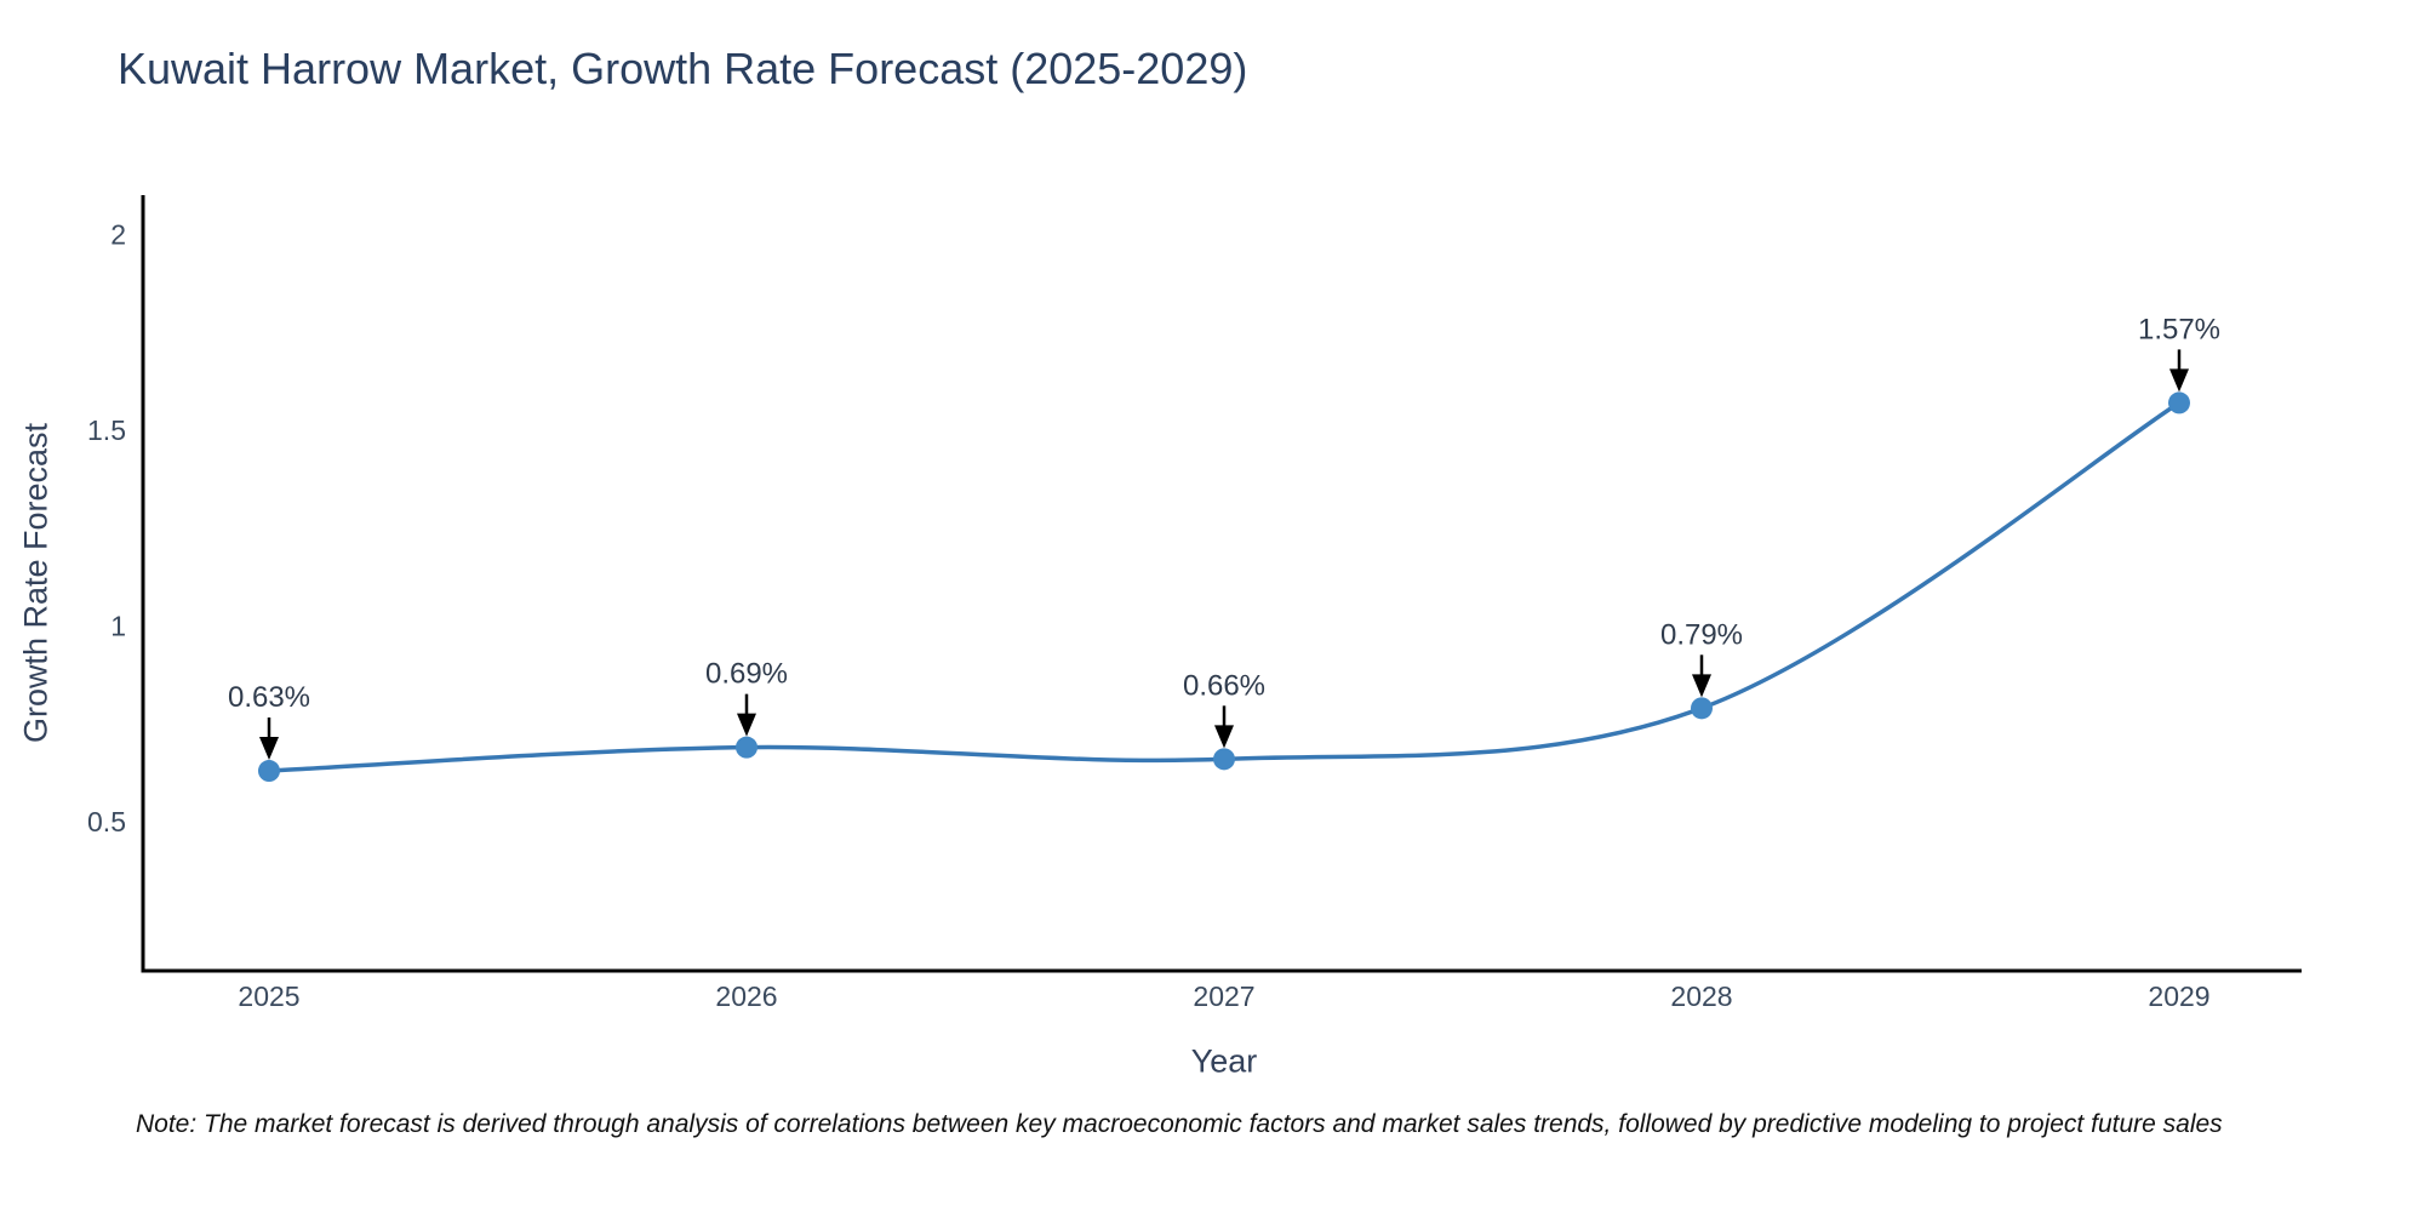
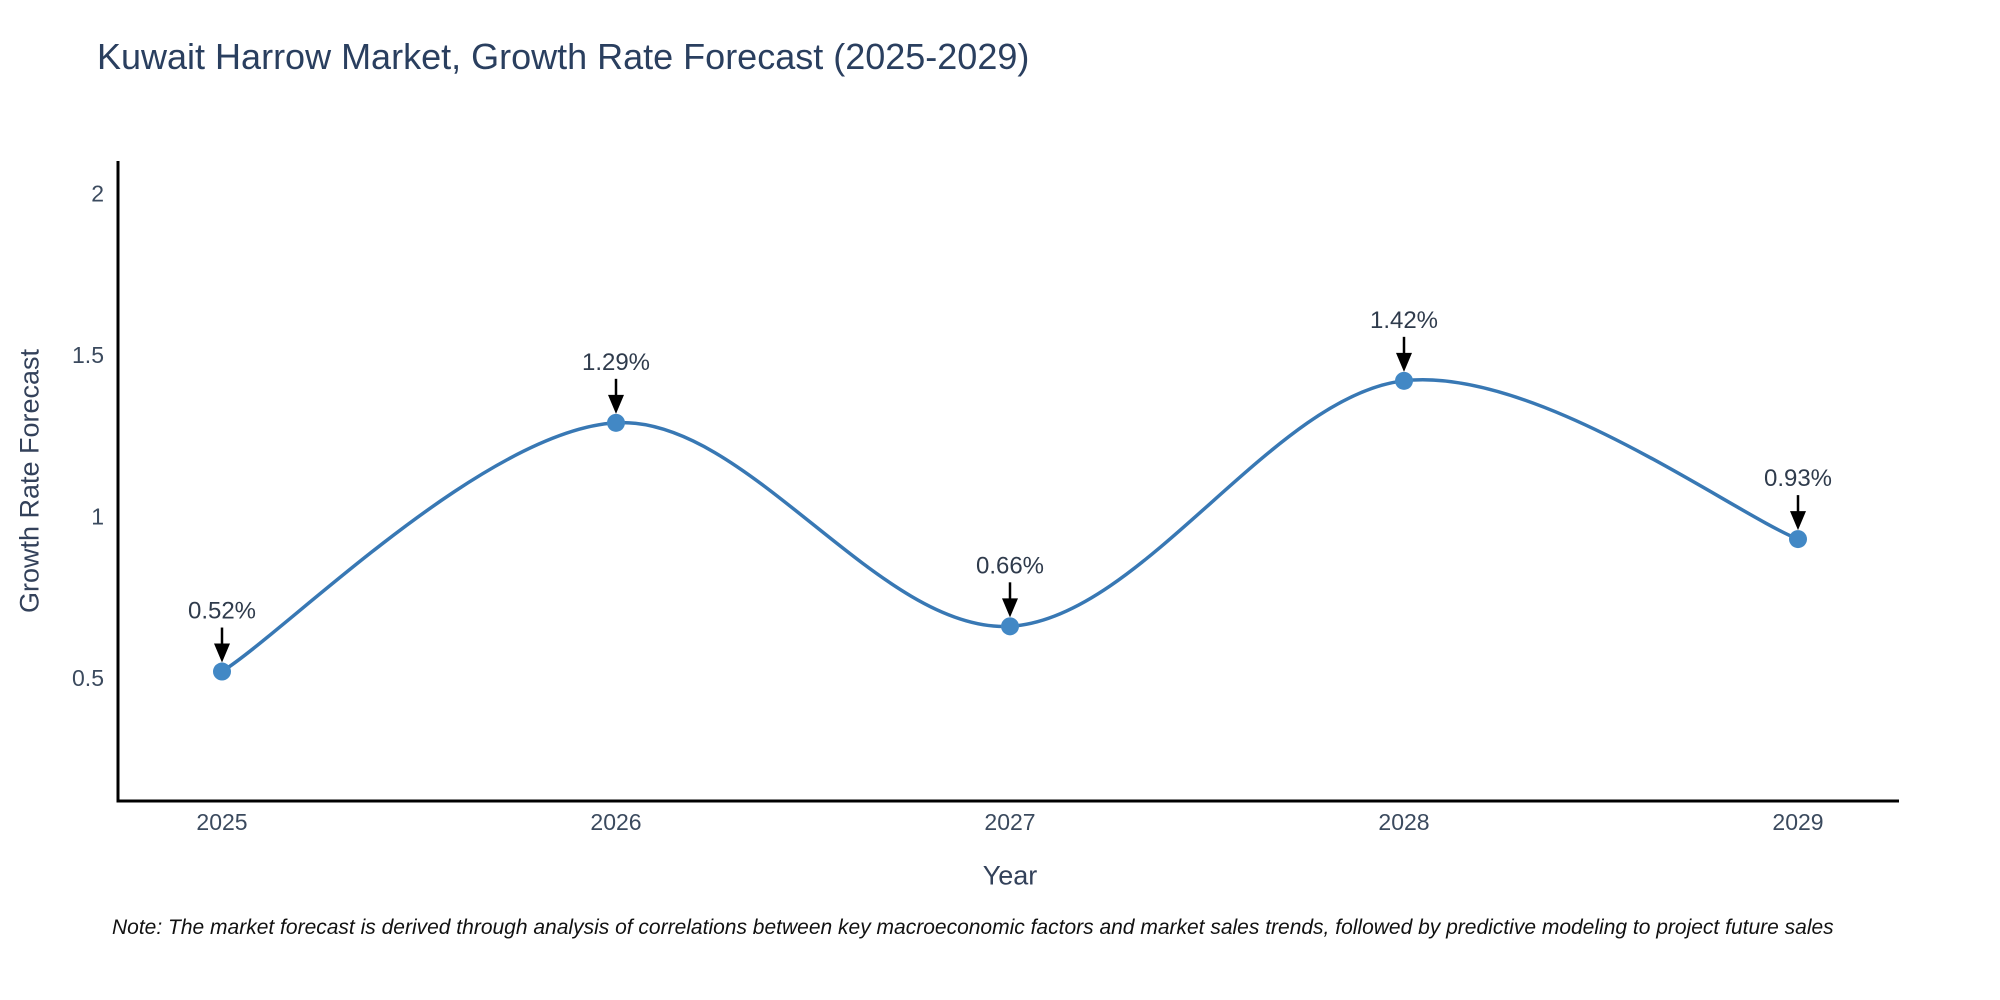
2025: 0.63% -> 0.52%
2026: 0.69% -> 1.29%
2028: 0.79% -> 1.42%
2029: 1.57% -> 0.93%
